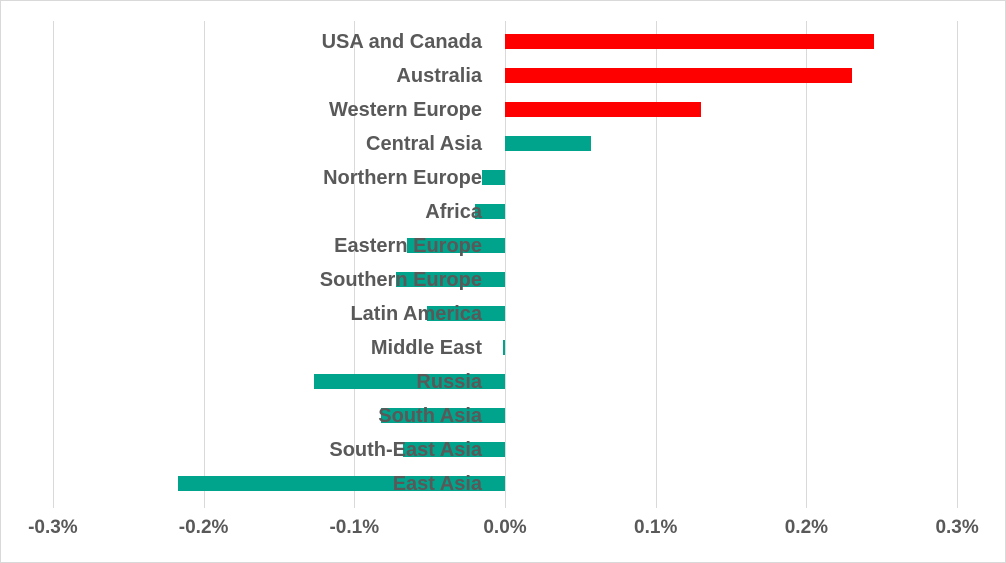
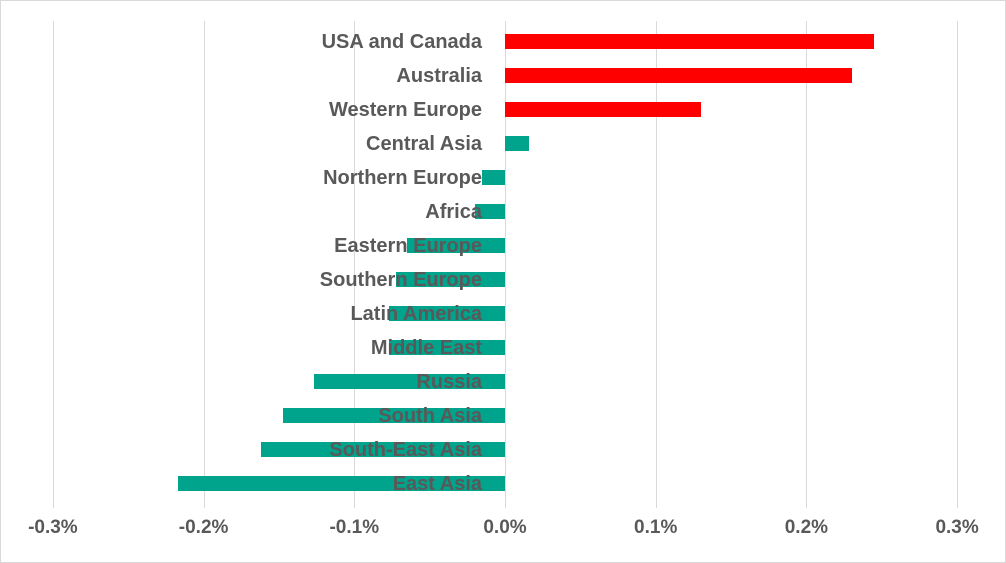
Central Asia: 0.057% -> 0.016%
Latin America: -0.052% -> -0.077%
Middle East: -0.001% -> -0.077%
South Asia: -0.082% -> -0.147%
South-East Asia: -0.068% -> -0.162%
